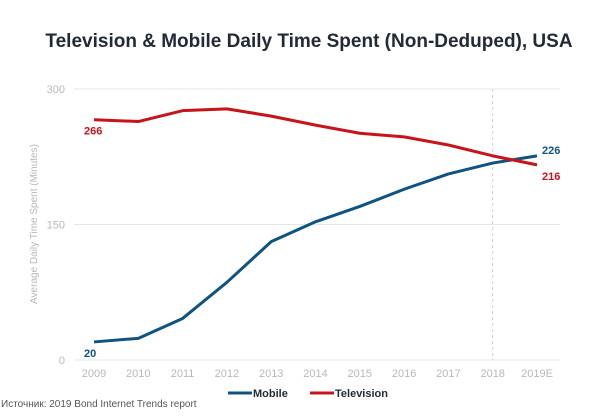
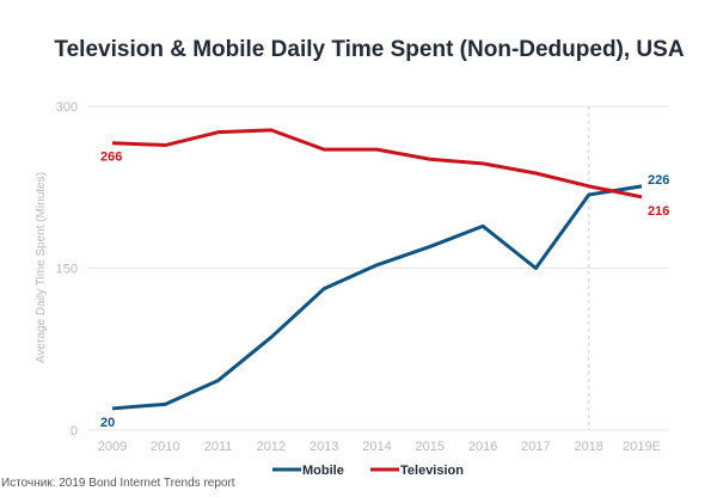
Television/2013: 270 -> 260
Mobile/2017: 210 -> 150
